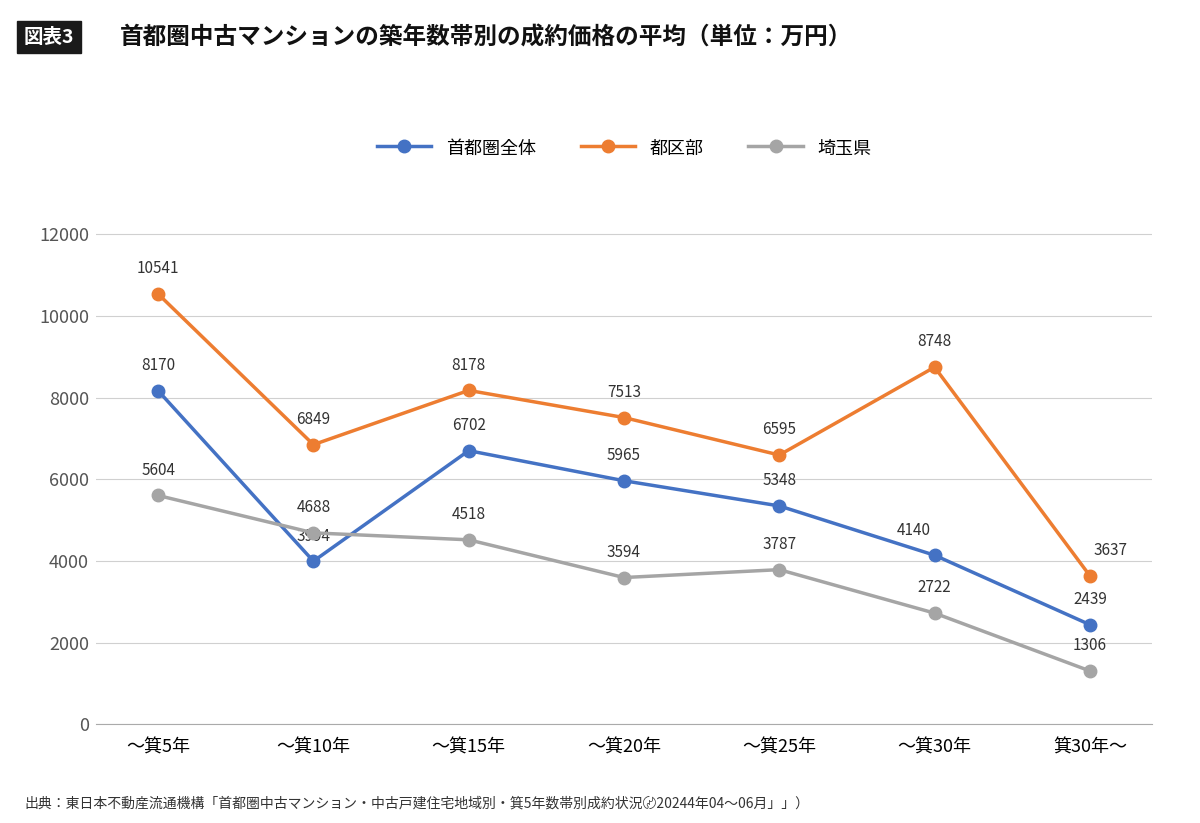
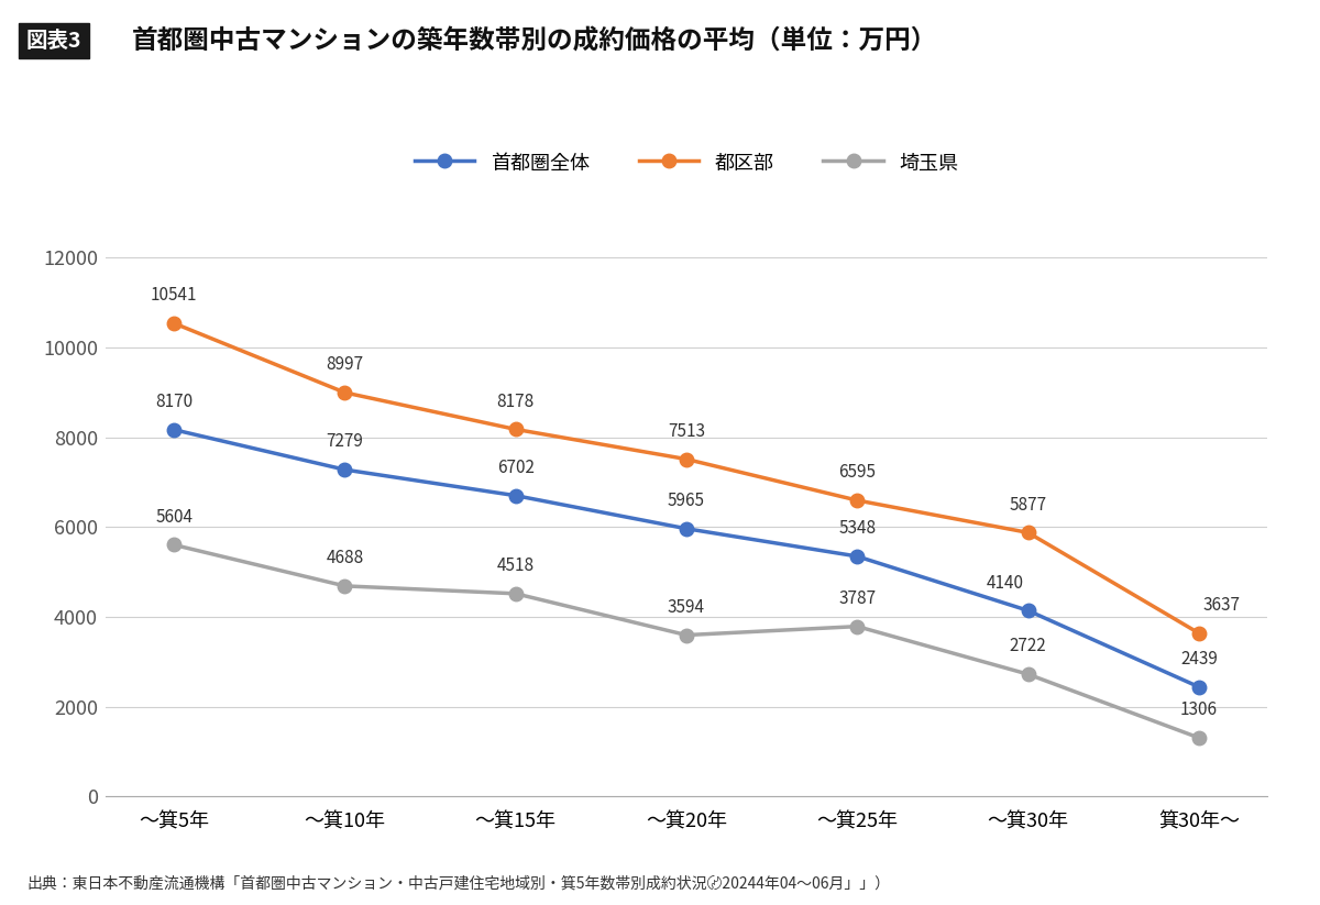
首都圏全体/～箕10年: 3994 -> 7279
都区部/～箕10年: 6849 -> 8997
都区部/～箕30年: 8748 -> 5877
